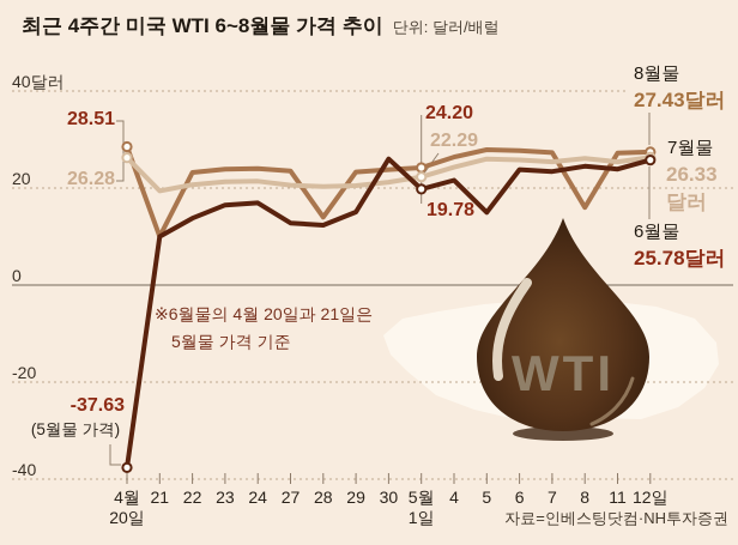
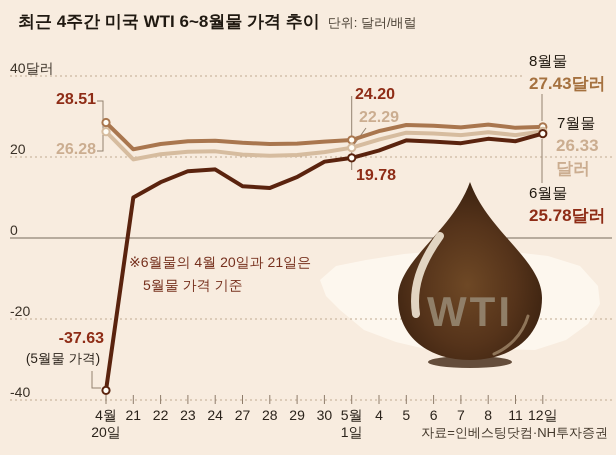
8월물/21: 10 -> 22
8월물/28: 14 -> 23
6월물/30: 26 -> 19
6월물/5: 15 -> 24
8월물/8: 16 -> 28
